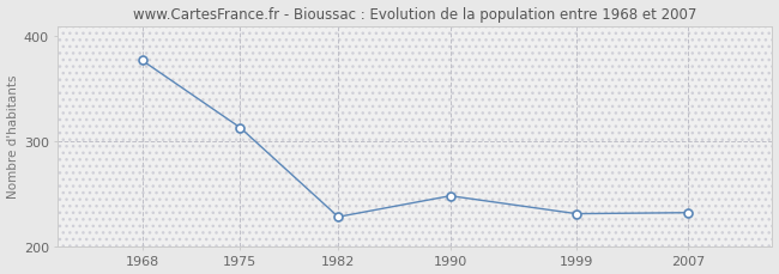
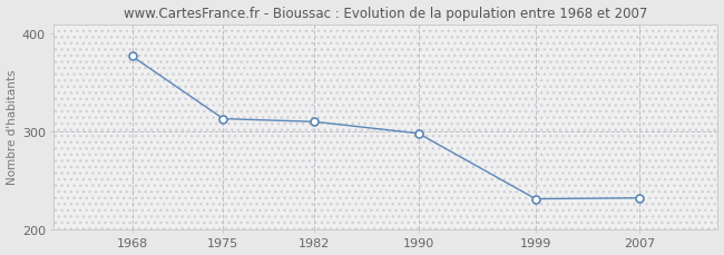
1982: 228 -> 310
1990: 248 -> 298
